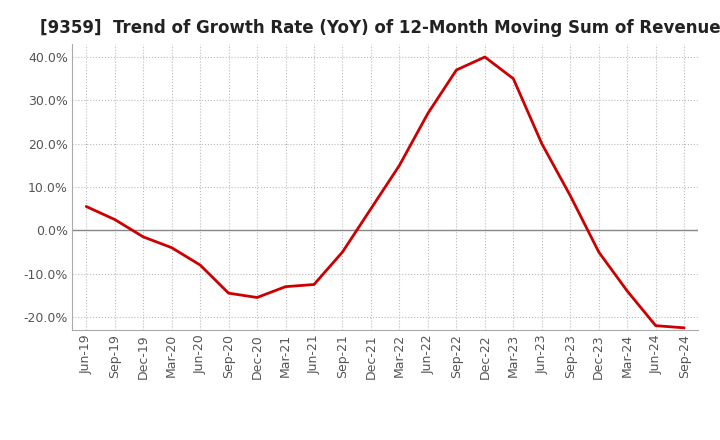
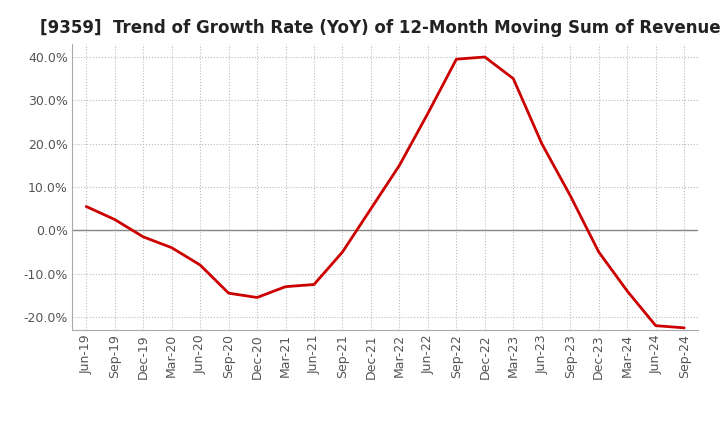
Sep-22: 37.0% -> 39.5%
